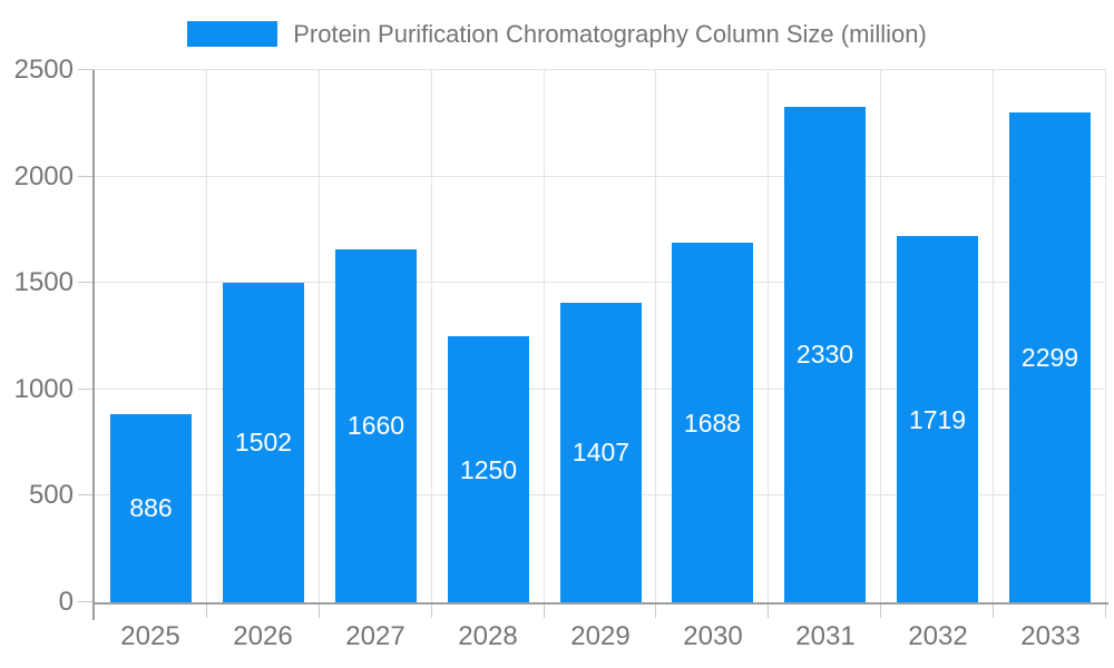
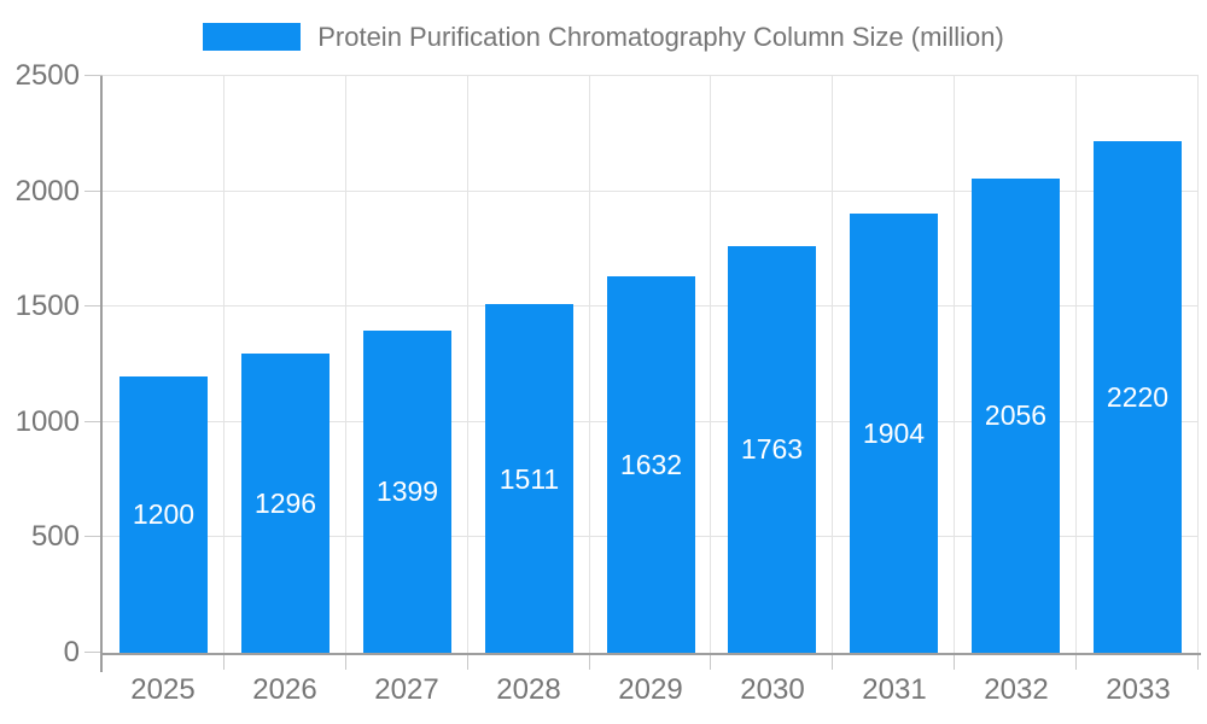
2025: 886 -> 1200
2026: 1502 -> 1296
2027: 1660 -> 1399
2028: 1250 -> 1511
2029: 1407 -> 1632
2030: 1688 -> 1763
2031: 2330 -> 1904
2032: 1719 -> 2056
2033: 2299 -> 2220
